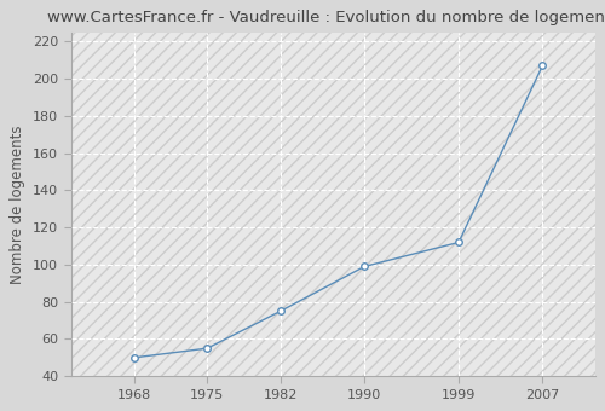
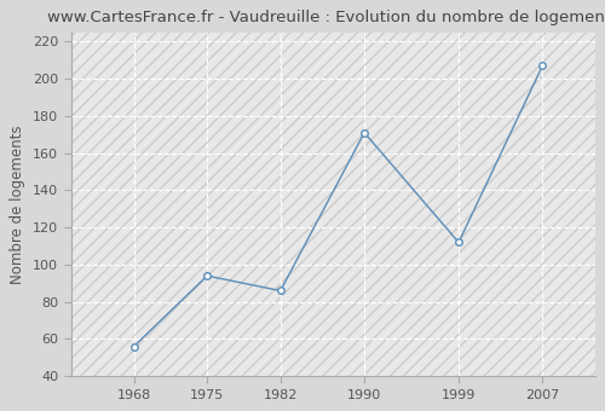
1968: 50 -> 56
1975: 55 -> 94
1982: 75 -> 86
1990: 99 -> 171
